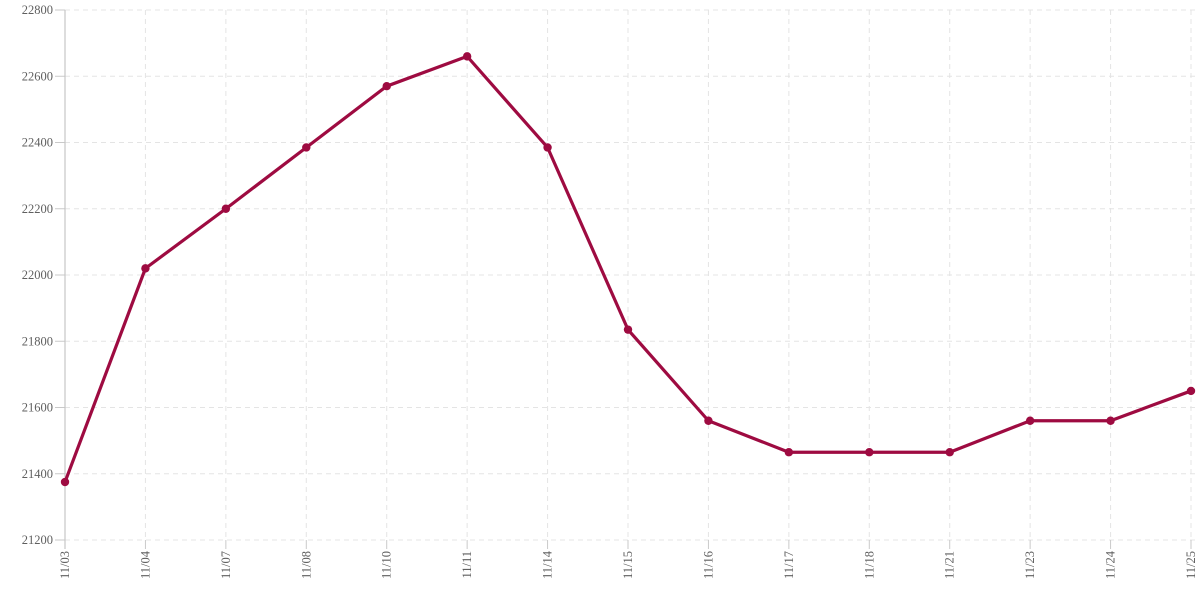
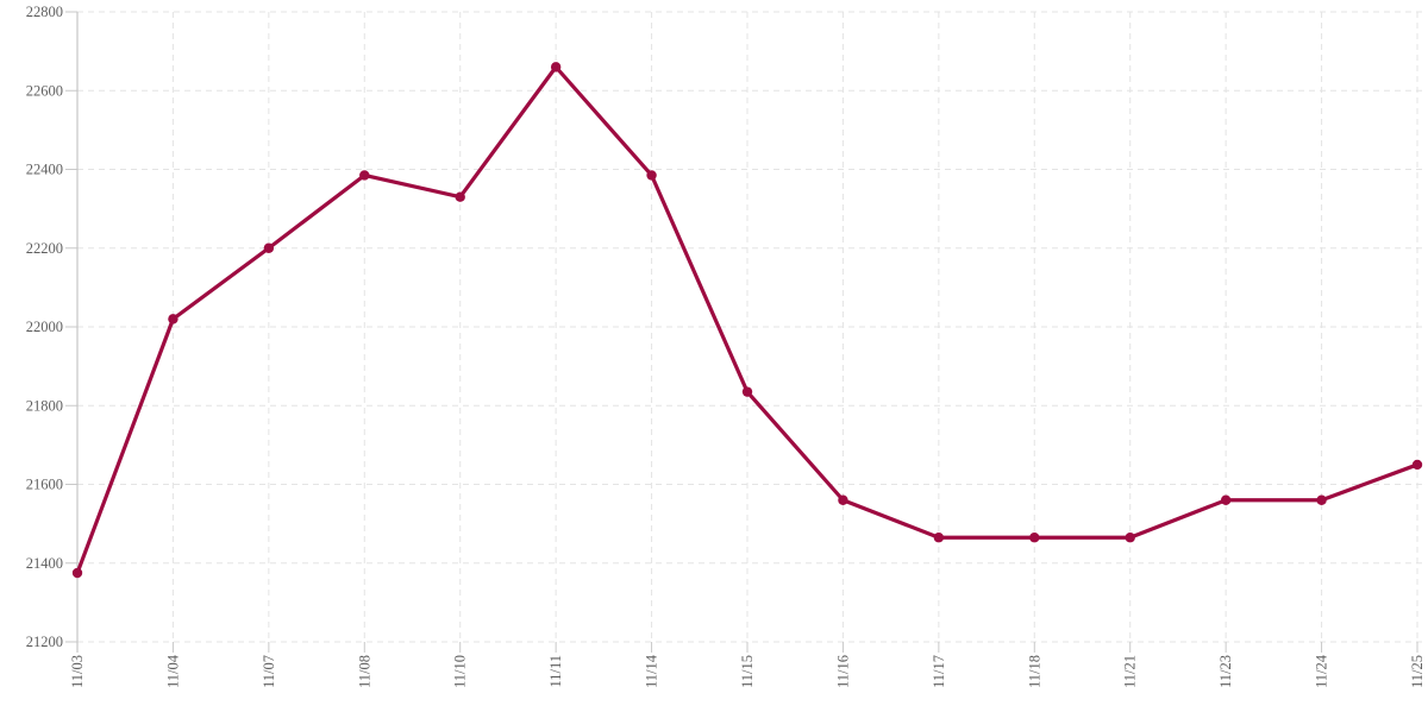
11/10: 22570 -> 22330
